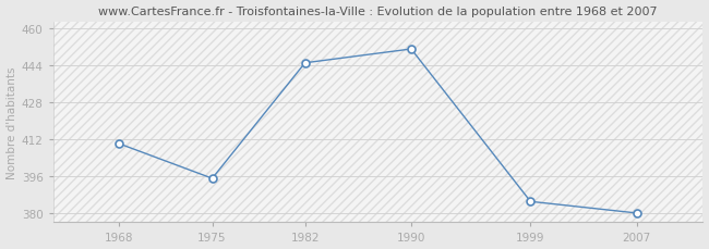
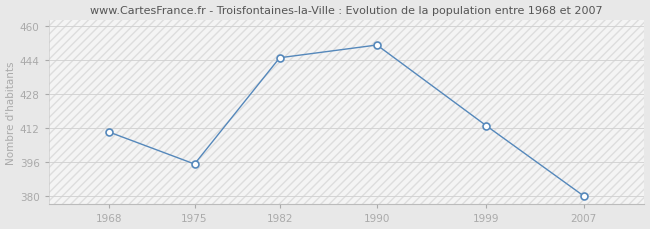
1999: 385 -> 413
